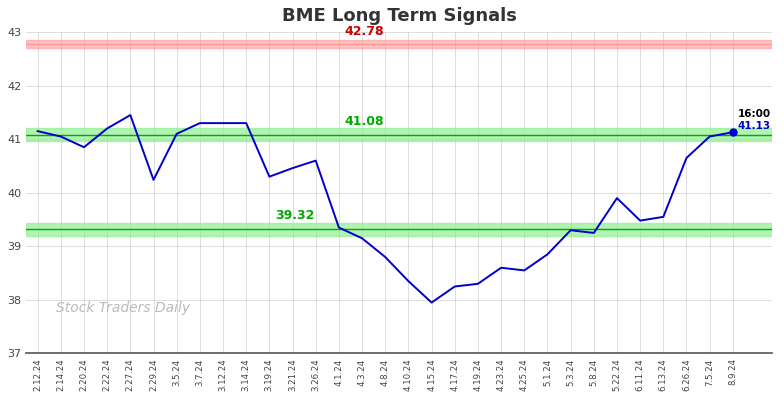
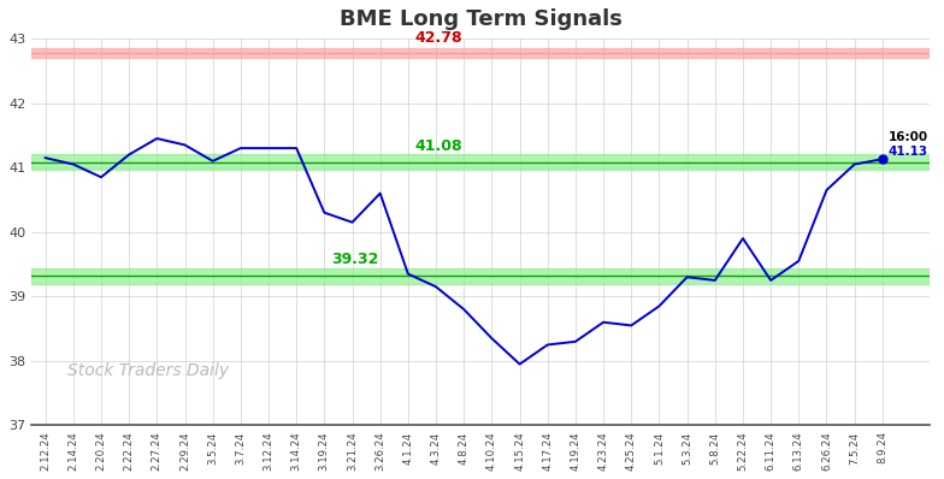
2.29.24: 40.24 -> 41.35
3.21.24: 40.46 -> 40.15
6.11.24: 39.48 -> 39.25
